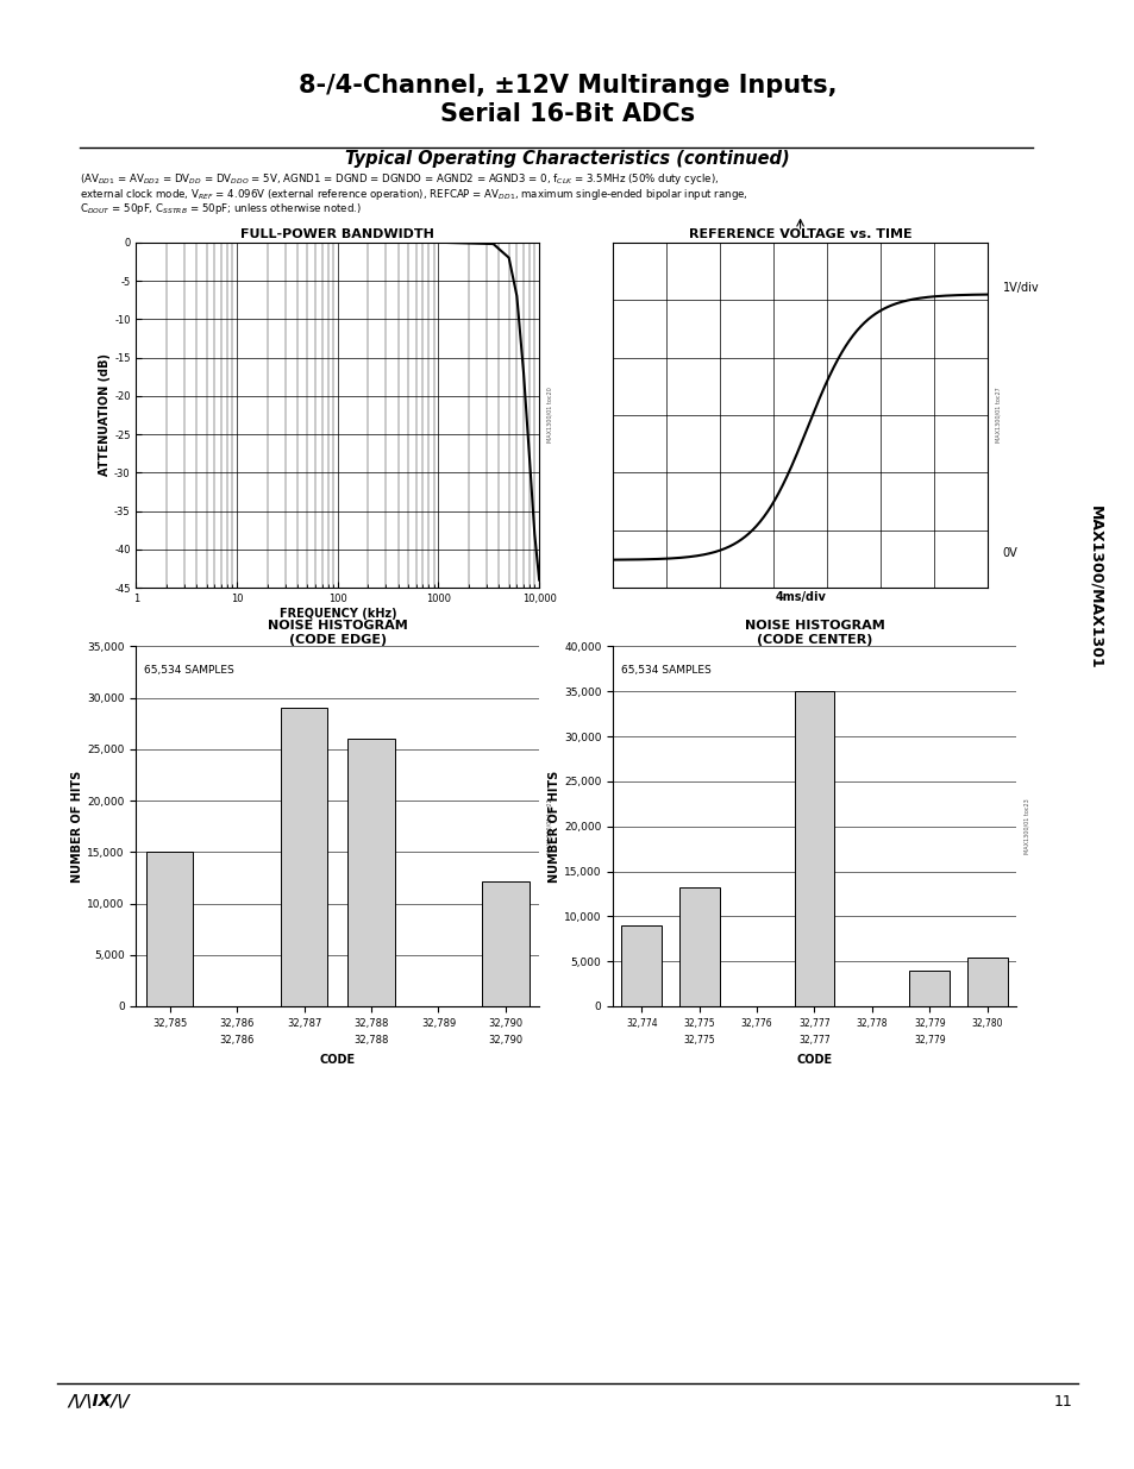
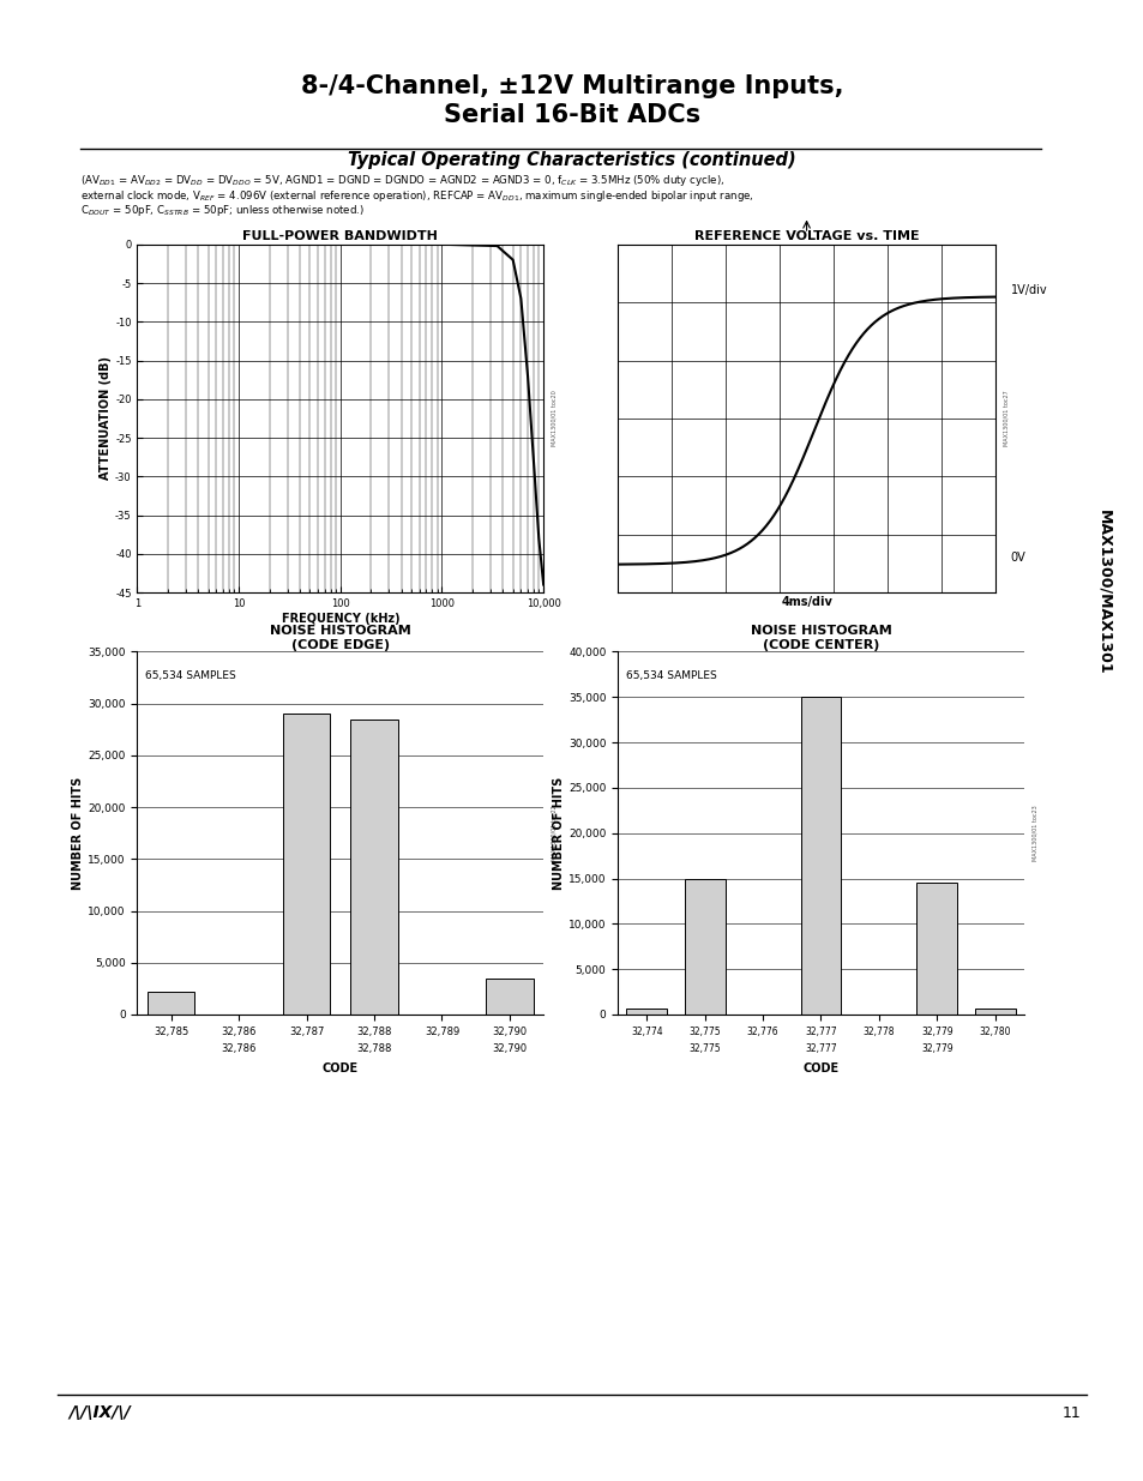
NOISE HISTOGRAM (CODE EDGE)/32,785: 15,000 -> 2,200
NOISE HISTOGRAM (CODE EDGE)/32,788: 26,000 -> 28,500
NOISE HISTOGRAM (CODE EDGE)/32,790: 12,200 -> 3,500
NOISE HISTOGRAM (CODE CENTER)/32,774: 9,000 -> 700
NOISE HISTOGRAM (CODE CENTER)/32,775: 13,200 -> 15,000
NOISE HISTOGRAM (CODE CENTER)/32,779: 4,000 -> 14,500
NOISE HISTOGRAM (CODE CENTER)/32,780: 5,400 -> 700
